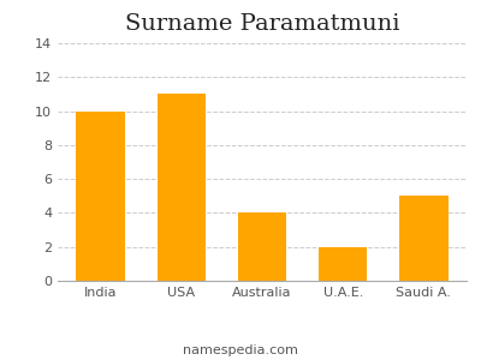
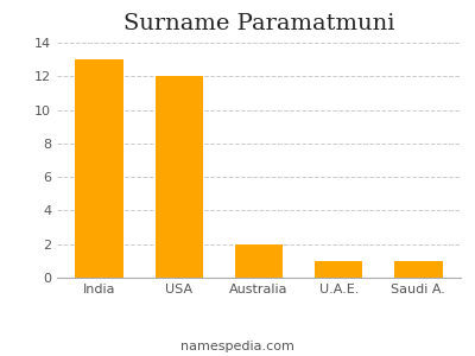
India: 10 -> 13
USA: 11 -> 12
Australia: 4 -> 2
U.A.E.: 2 -> 1
Saudi A.: 5 -> 1
